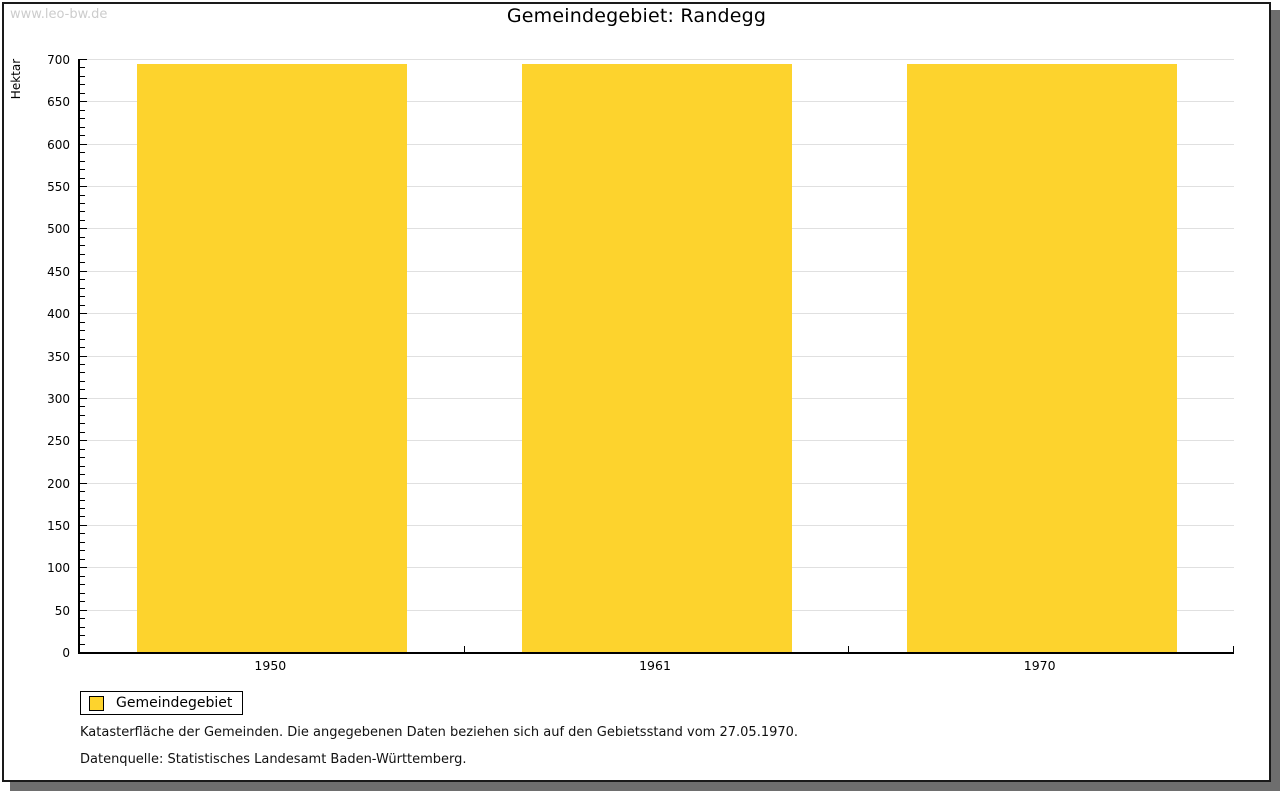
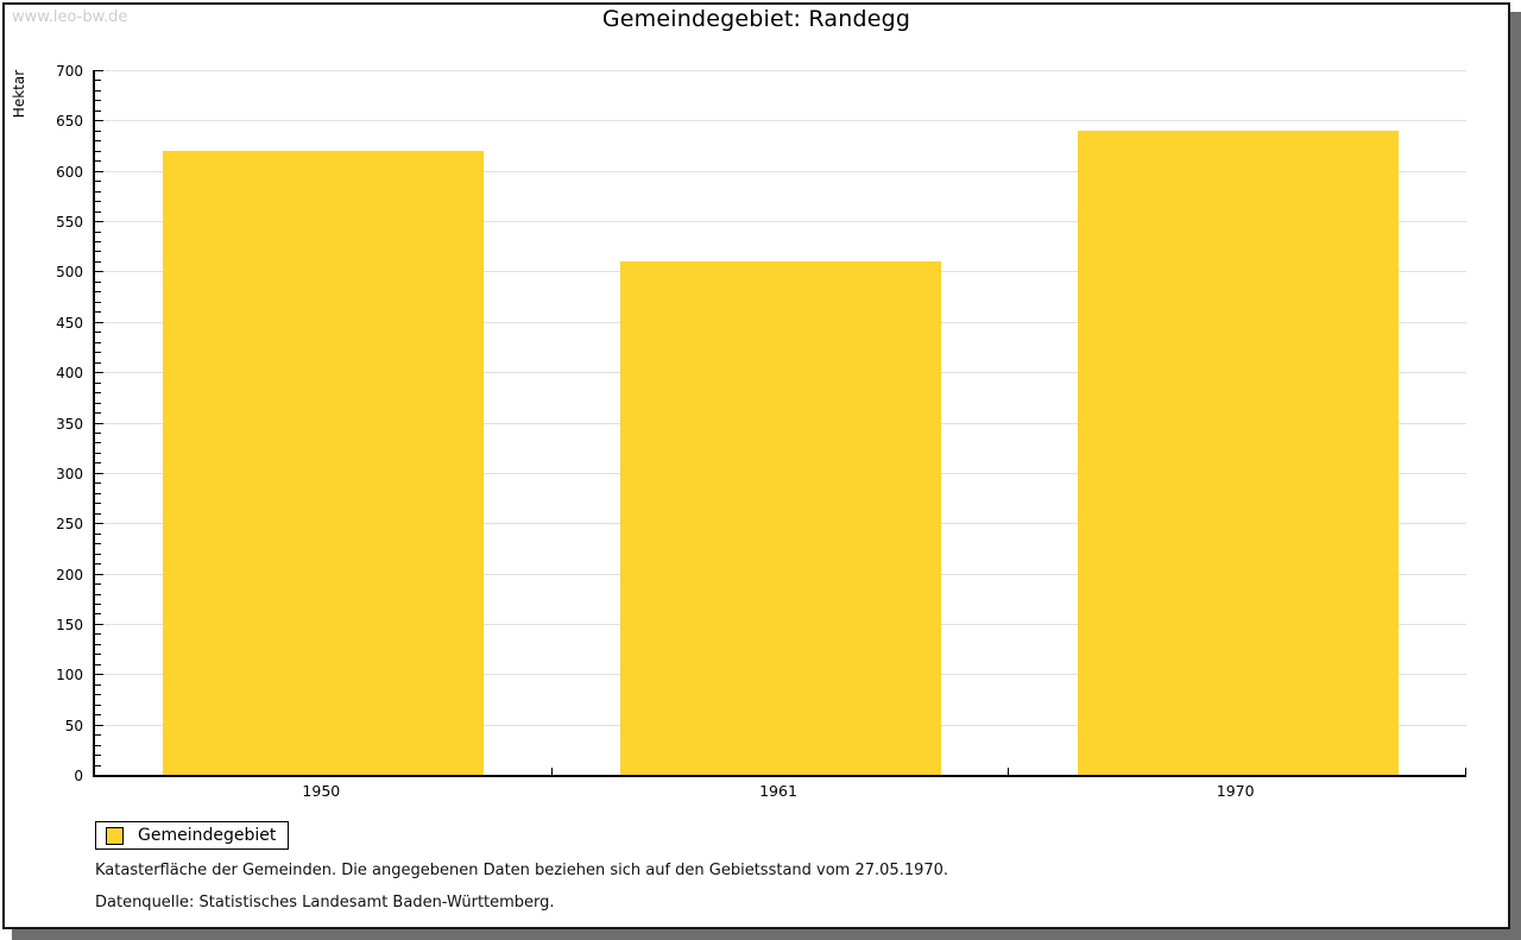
1950: 690 -> 620
1961: 690 -> 510
1970: 690 -> 640
